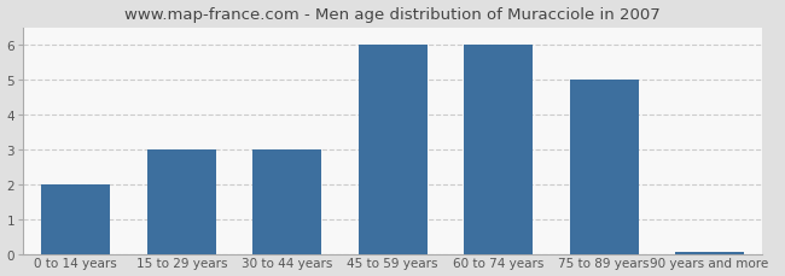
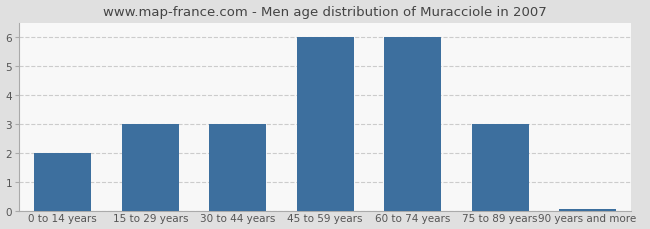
75 to 89 years: 5.00 -> 3.00
